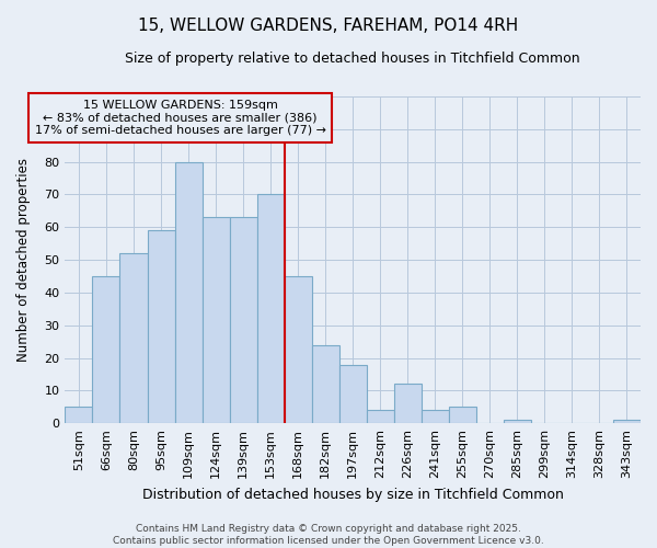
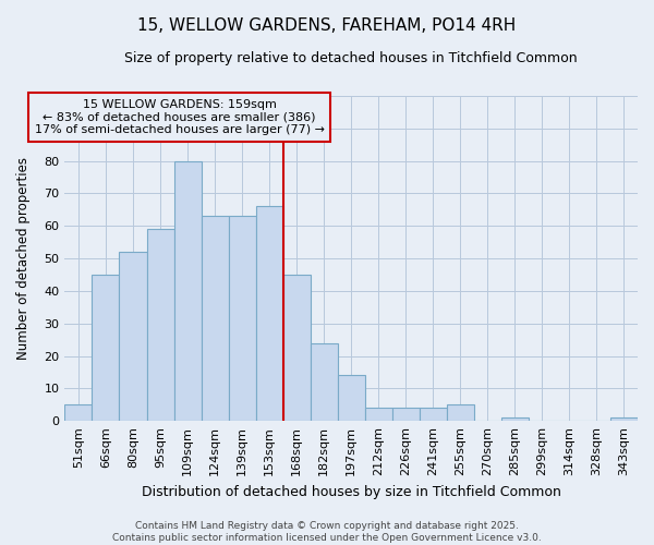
153sqm: 70 -> 66
197sqm: 18 -> 14
226sqm: 12 -> 4
